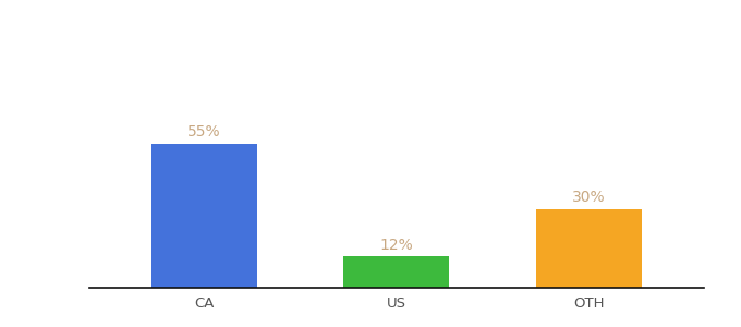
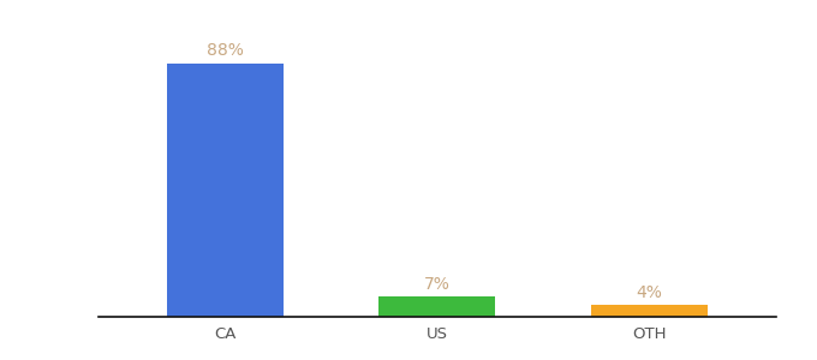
CA: 55% -> 88%
US: 12% -> 7%
OTH: 30% -> 4%
